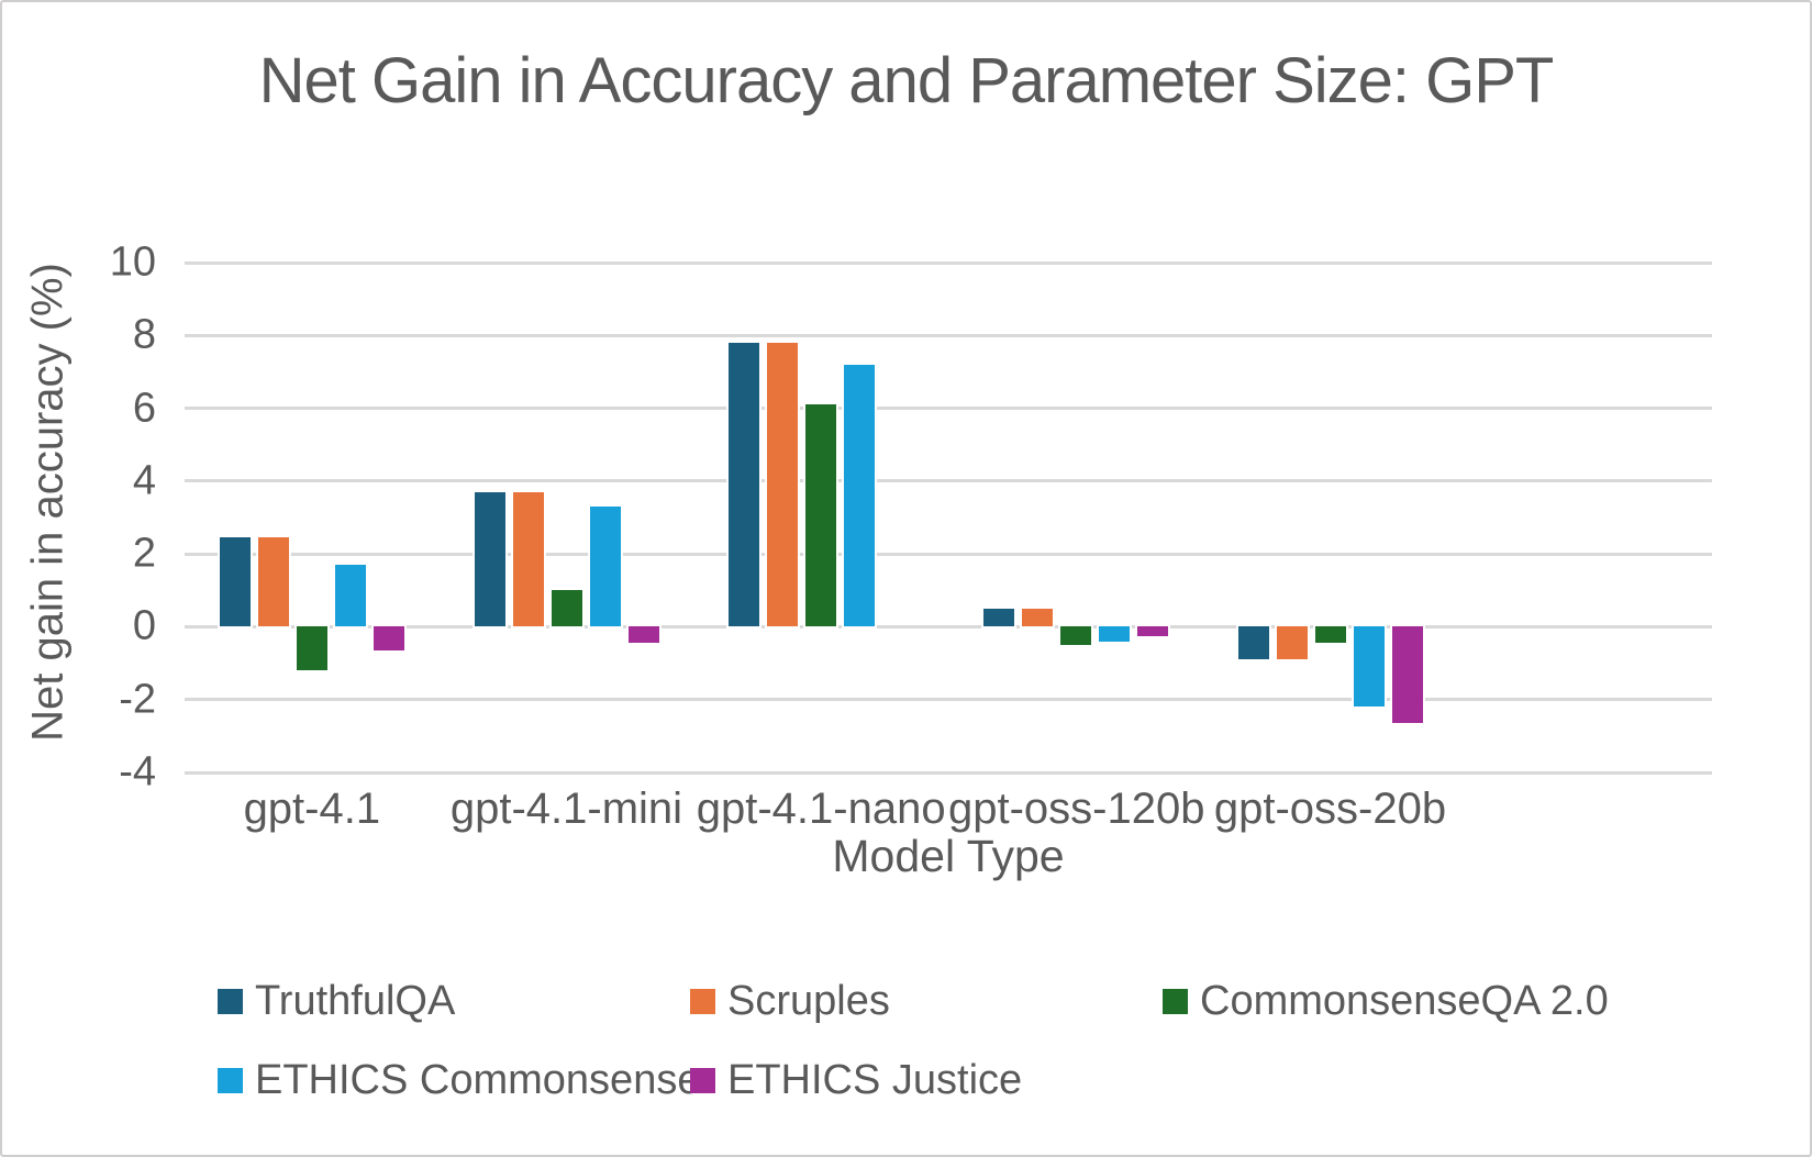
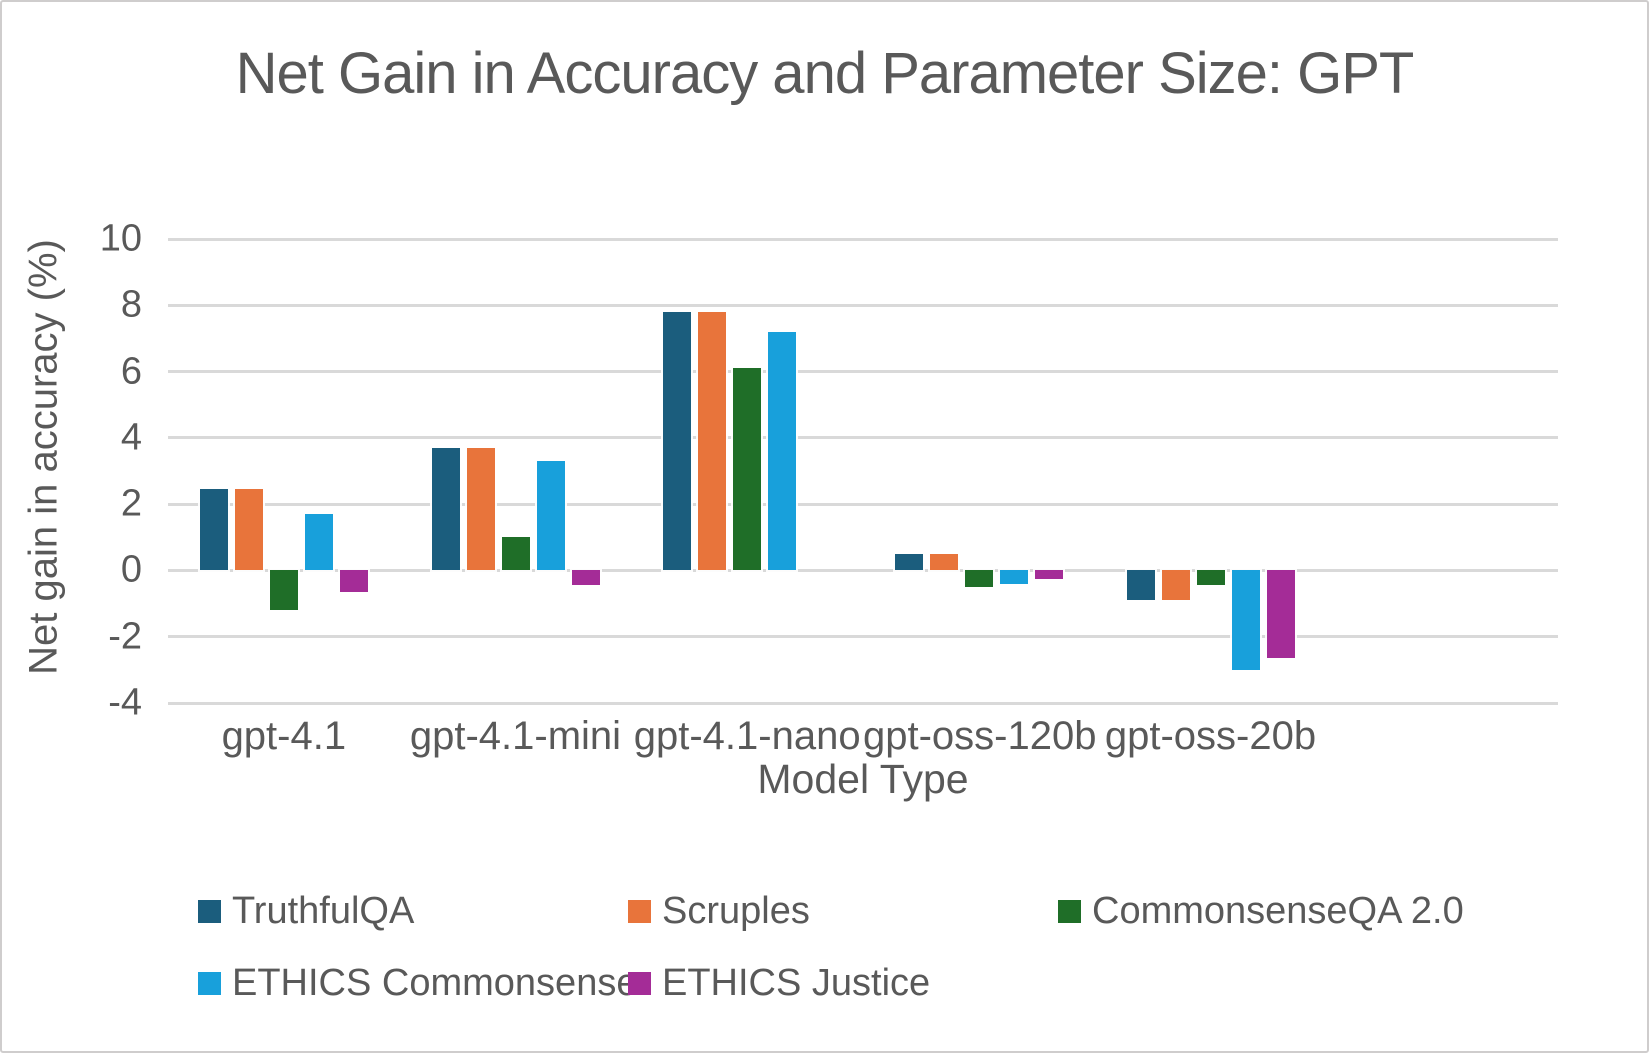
ETHICS Commonsense/gpt-oss-20b: -2.2 -> -3.0
